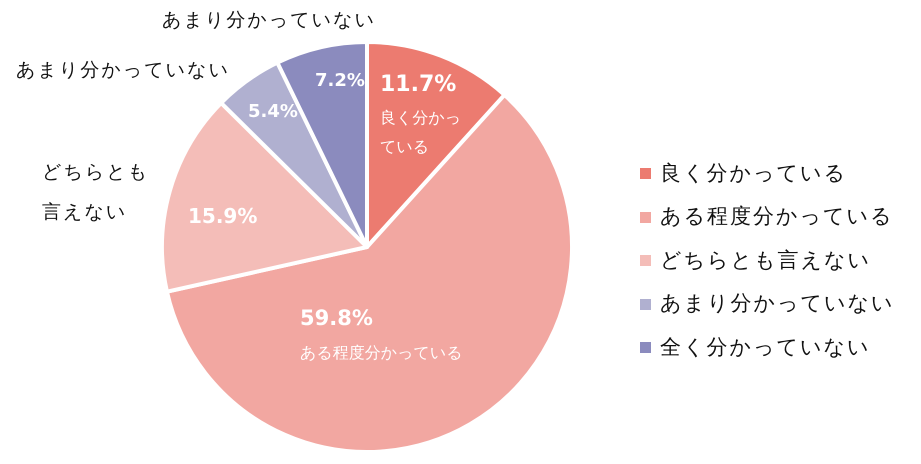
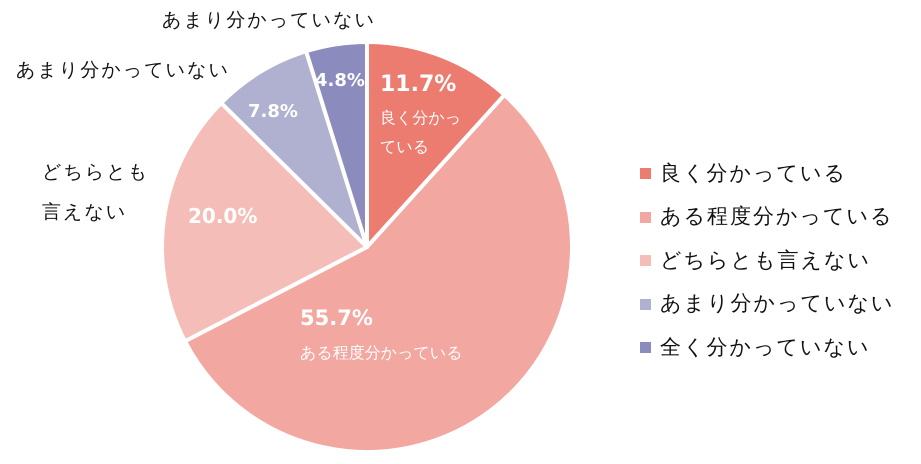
ある程度分かっている: 59.8% -> 55.7%
どちらとも言えない: 15.9% -> 20.0%
あまり分かっていない: 5.4% -> 7.8%
全く分かっていない: 7.2% -> 4.8%
